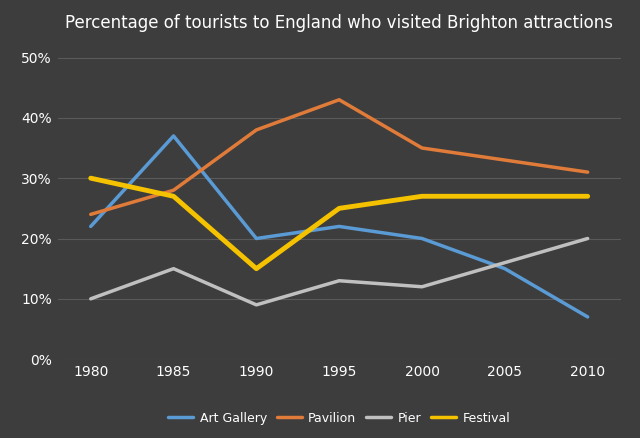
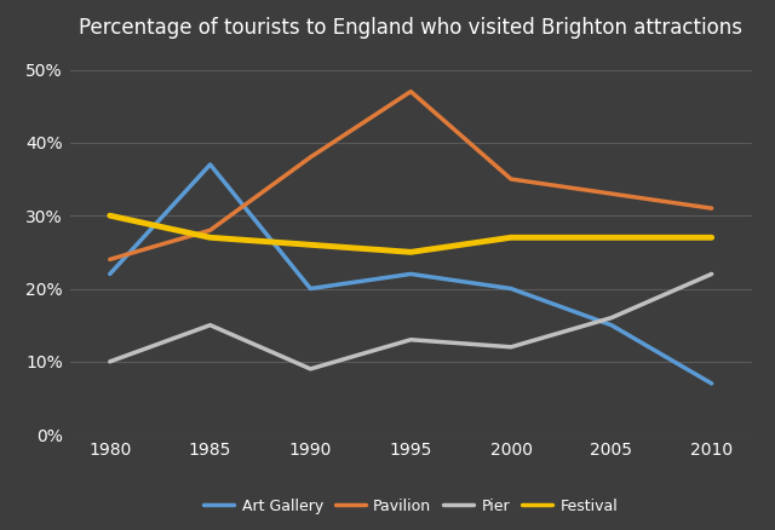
Festival/1990: 15% -> 26%
Pavilion/1995: 43% -> 47%
Pier/2010: 20% -> 22%
